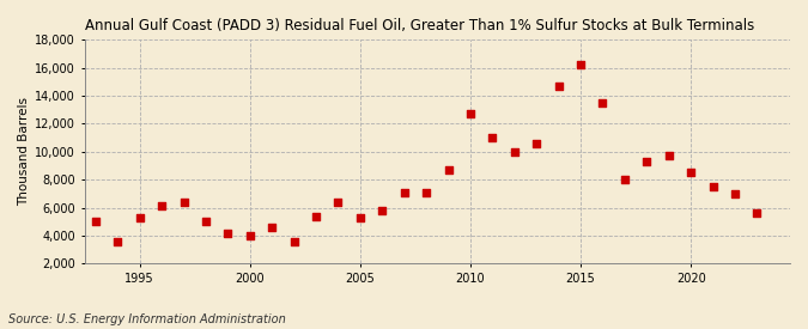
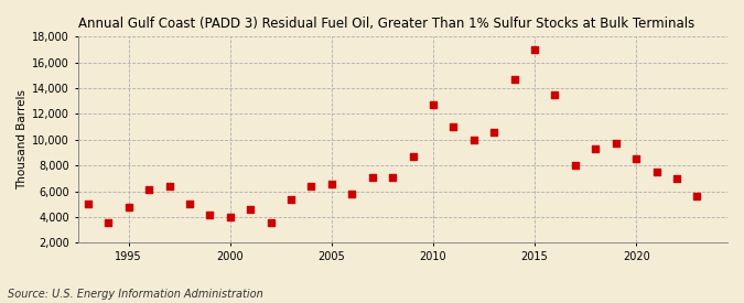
1995: 5,300 -> 4,800
2005: 5,300 -> 6,600
2015: 16,200 -> 17,000
